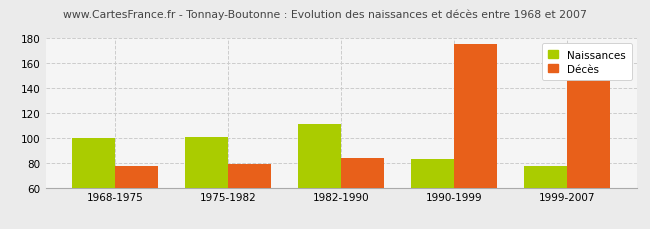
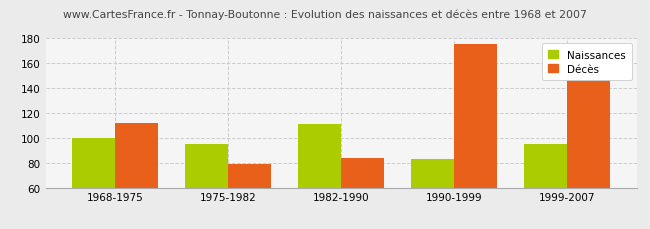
Décès/1968-1975: 77 -> 112
Naissances/1975-1982: 101 -> 95
Naissances/1999-2007: 77 -> 95
